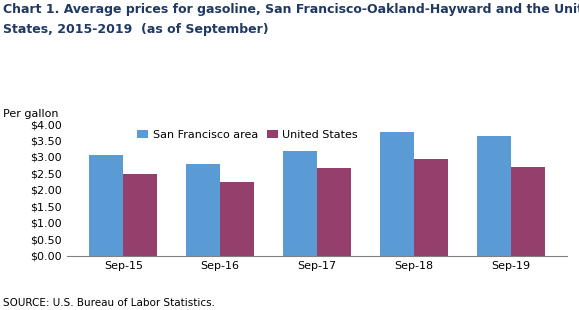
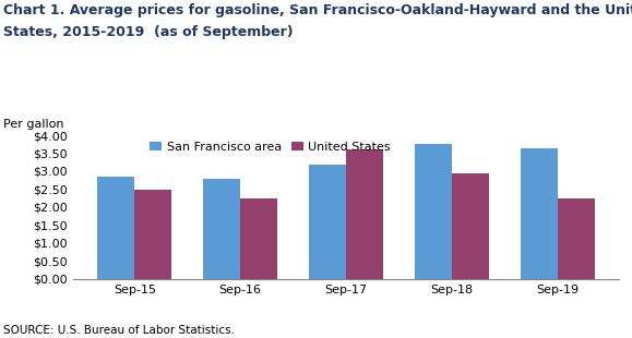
San Francisco area/Sep-15: $3.05 -> $2.85
United States/Sep-17: $2.67 -> $3.60
United States/Sep-19: $2.68 -> $2.25
